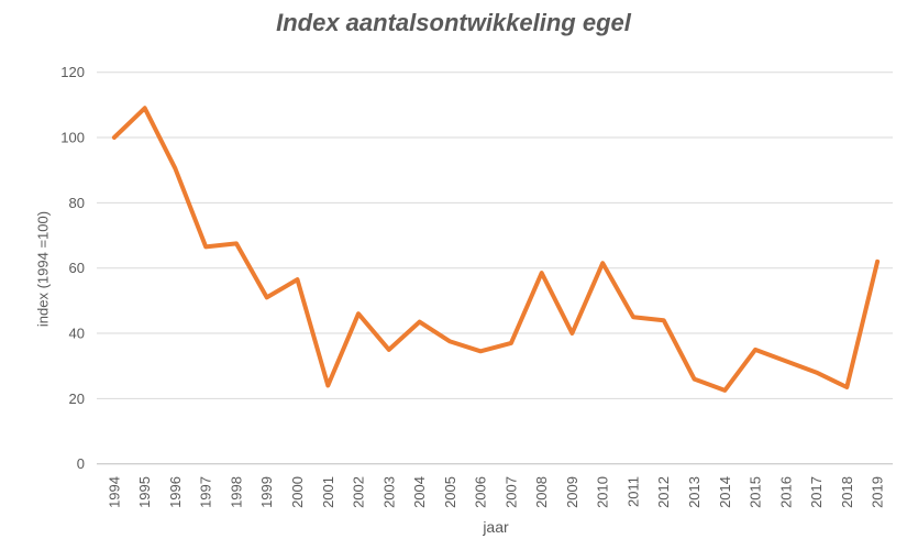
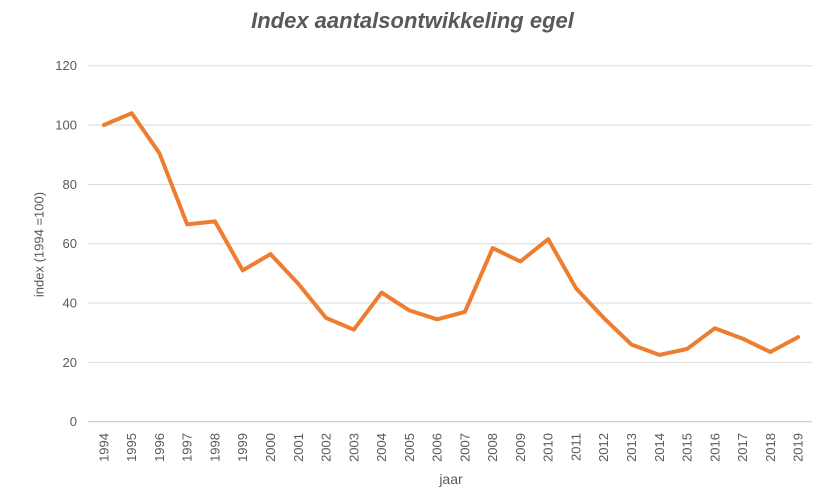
1995: 109 -> 104
2001: 24 -> 46
2002: 46 -> 35
2003: 35 -> 31
2009: 40 -> 54
2012: 44 -> 35
2015: 35 -> 24
2019: 62 -> 28
